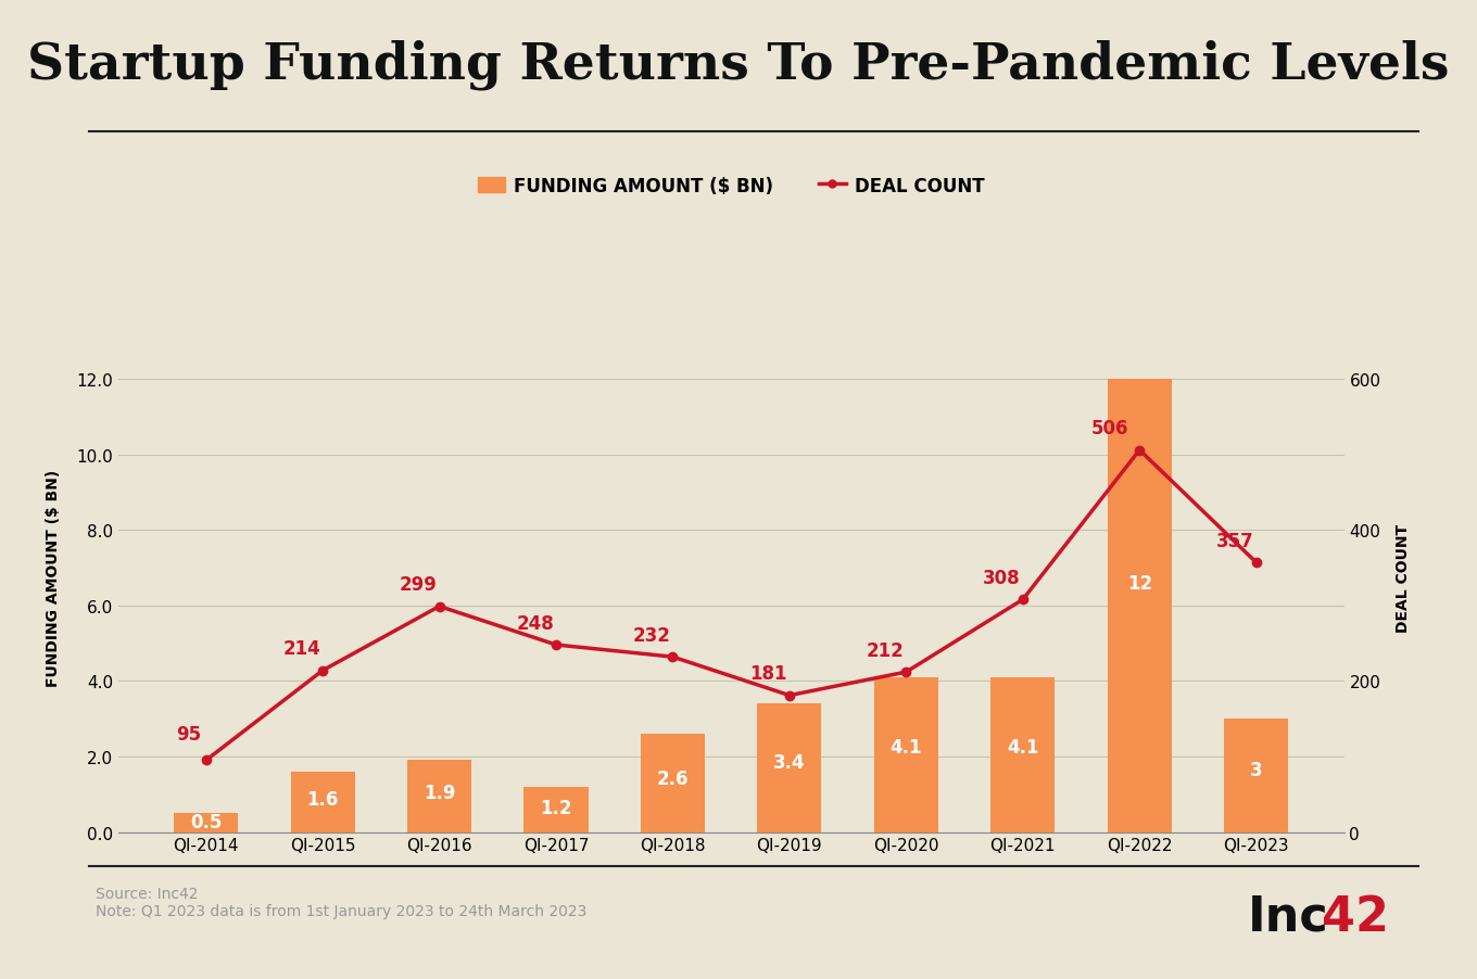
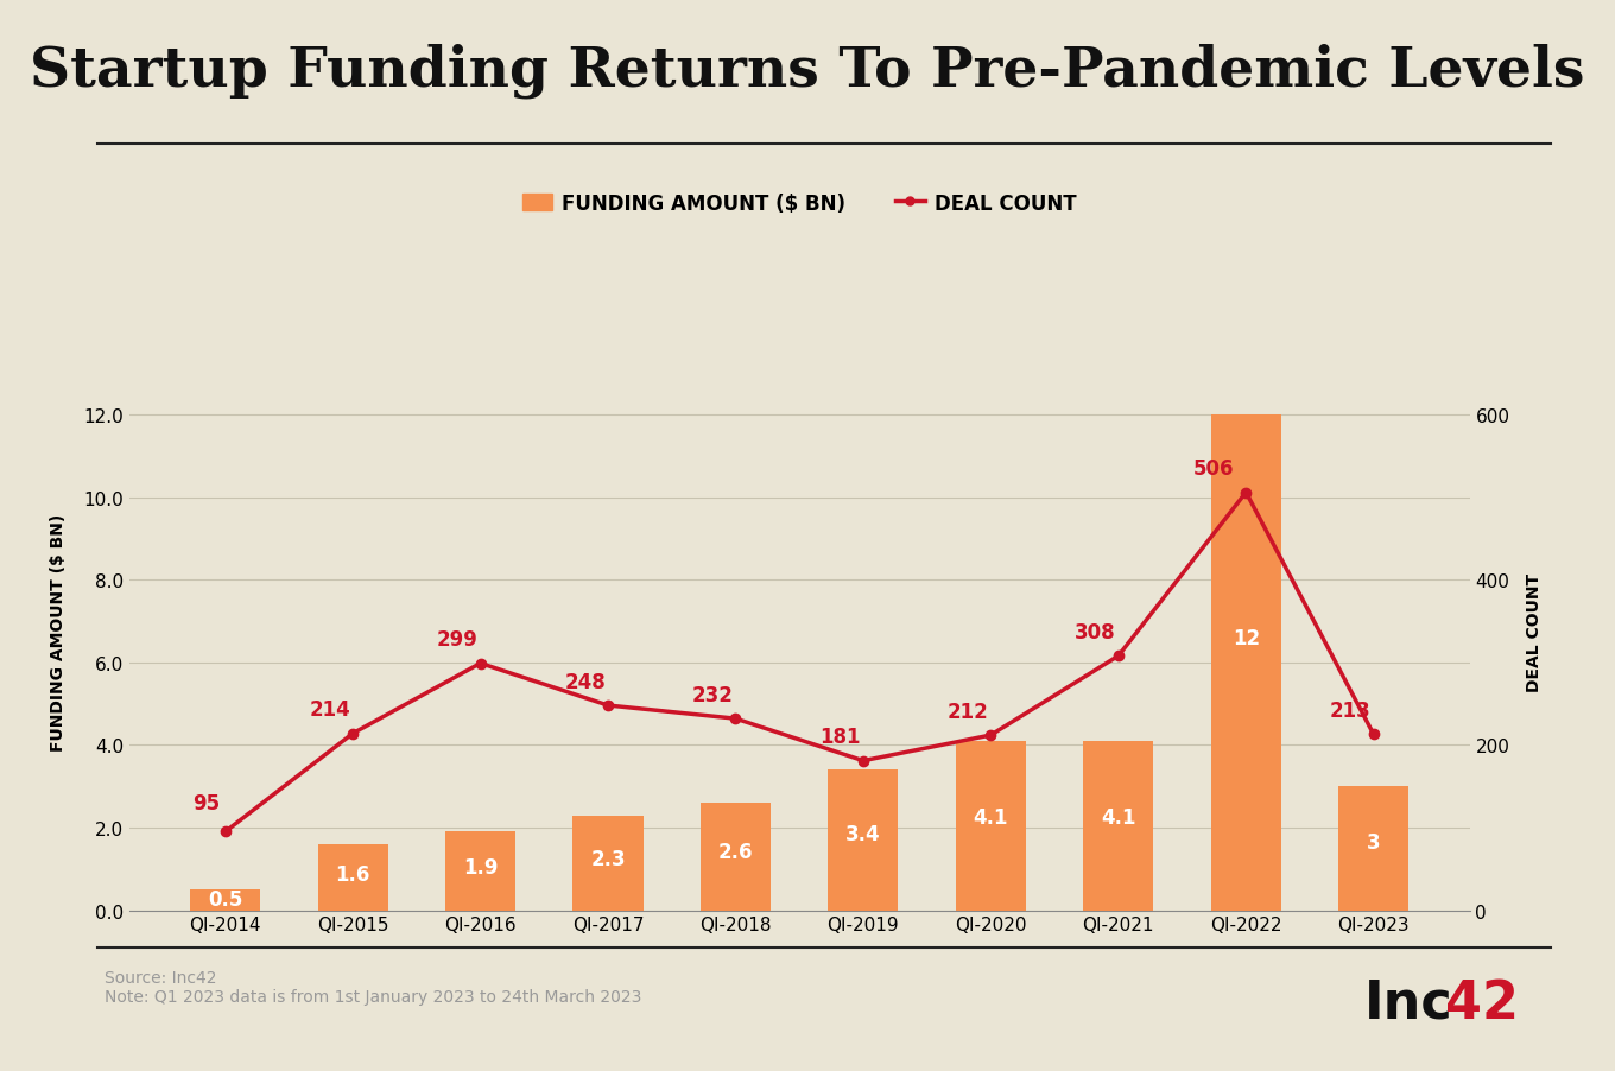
FUNDING AMOUNT ($ BN)/QI-2017: 1.2 -> 2.3
DEAL COUNT/QI-2023: 357 -> 213
